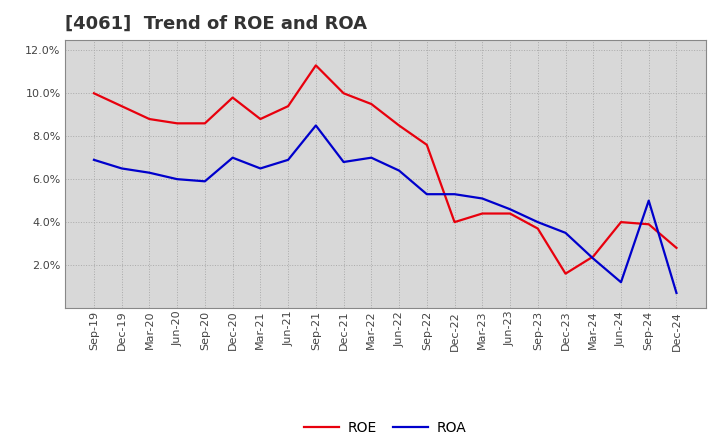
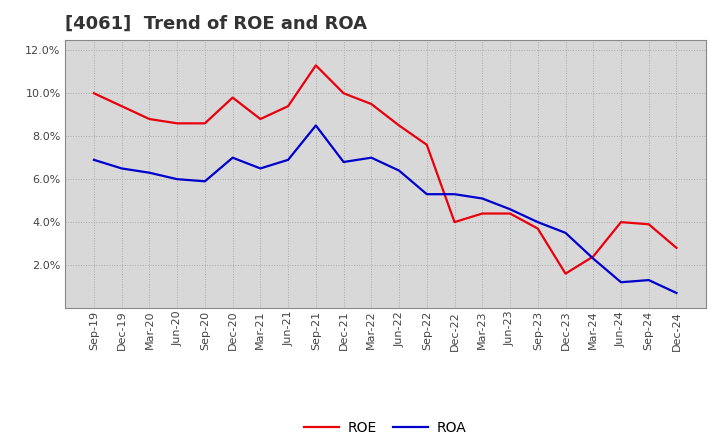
ROA/Sep-24: 5.0% -> 1.3%
